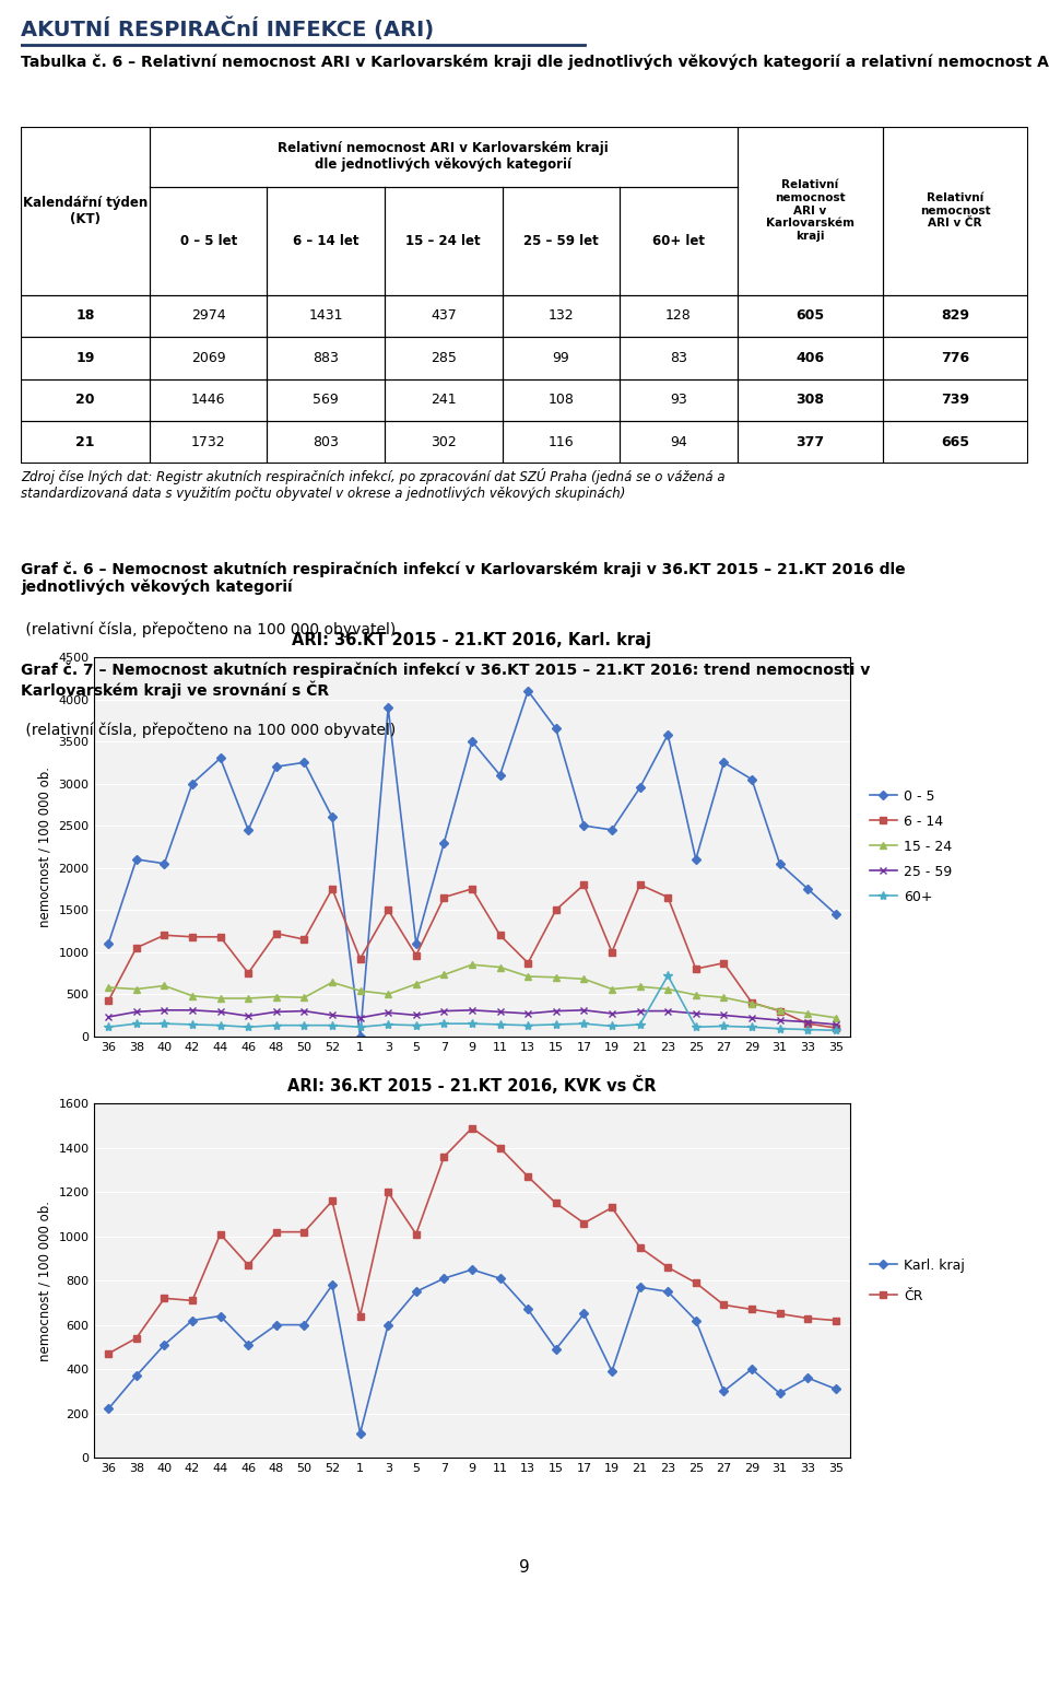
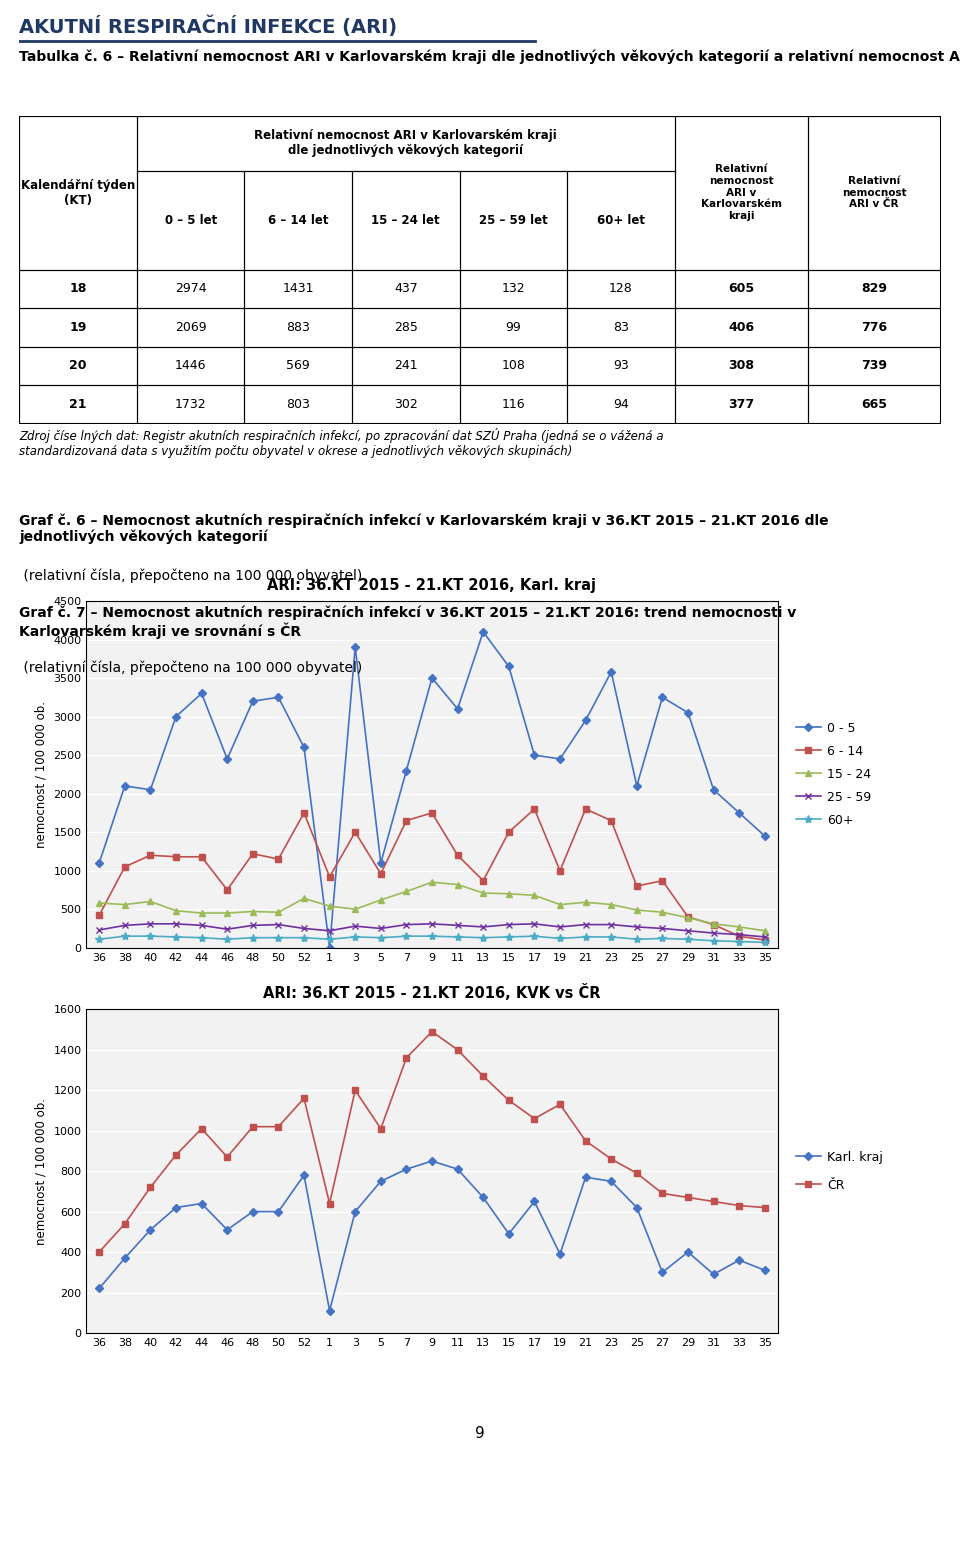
ARI: 36.KT 2015 - 21.KT 2016, Karl. kraj/60+/23: 720 -> 140
ARI: 36.KT 2015 - 21.KT 2016, KVK vs ČR/ČR/36: 470 -> 400
ARI: 36.KT 2015 - 21.KT 2016, KVK vs ČR/ČR/42: 710 -> 880
